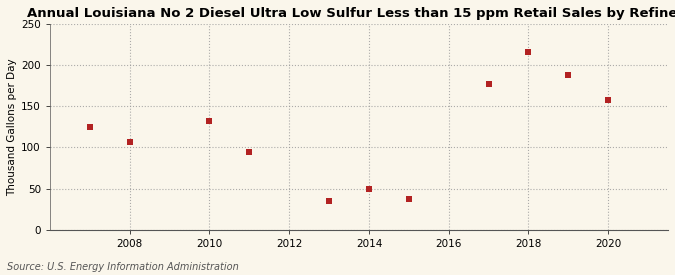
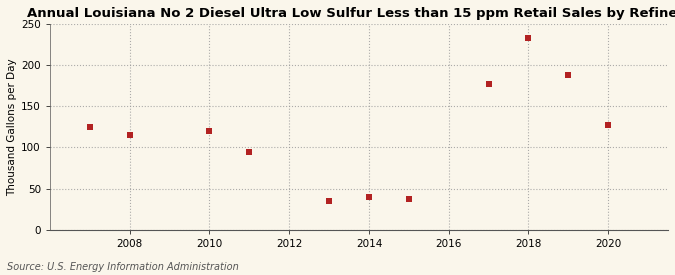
2008: 106 -> 115
2010: 132 -> 120
2014: 50 -> 40
2018: 216 -> 233
2020: 158 -> 127
